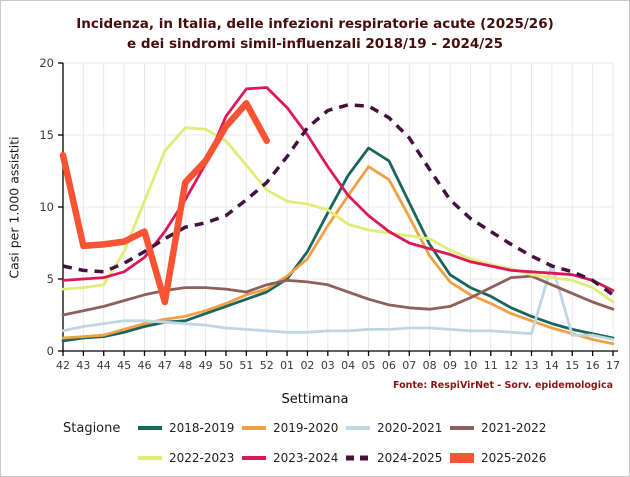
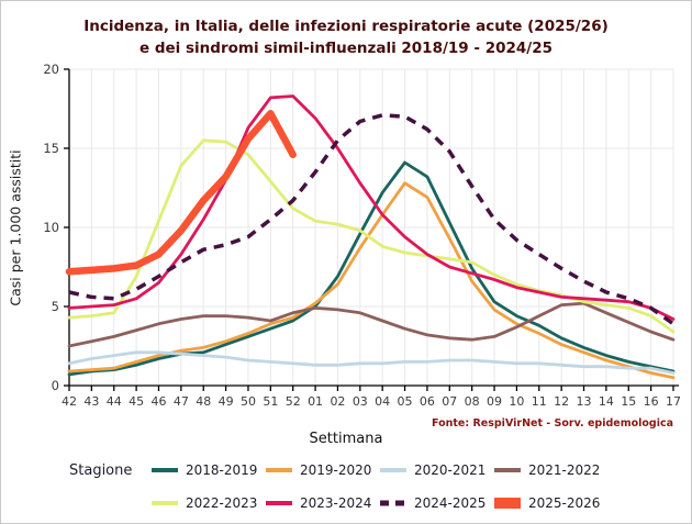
2025-2026/42: 13.6 -> 7.2
2025-2026/47: 3.4 -> 9.8
2020-2021/14: 6.0 -> 1.2
